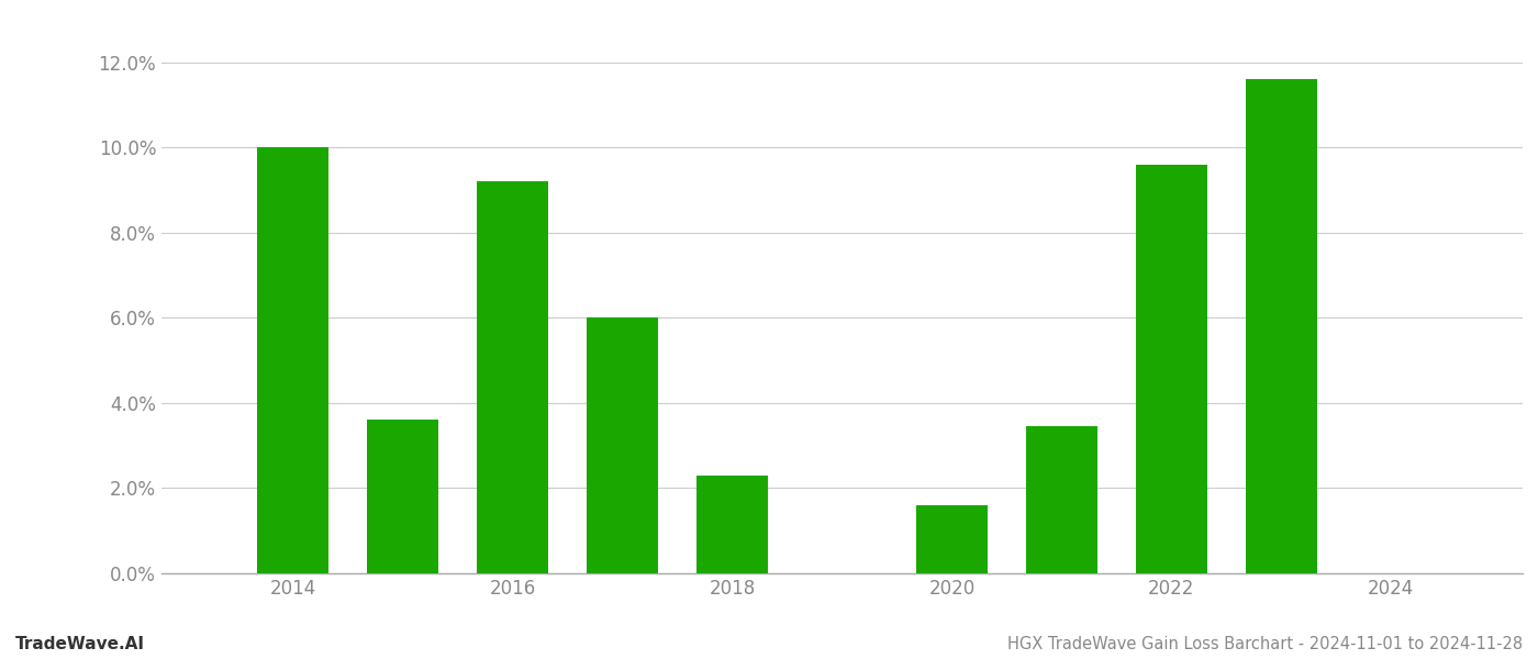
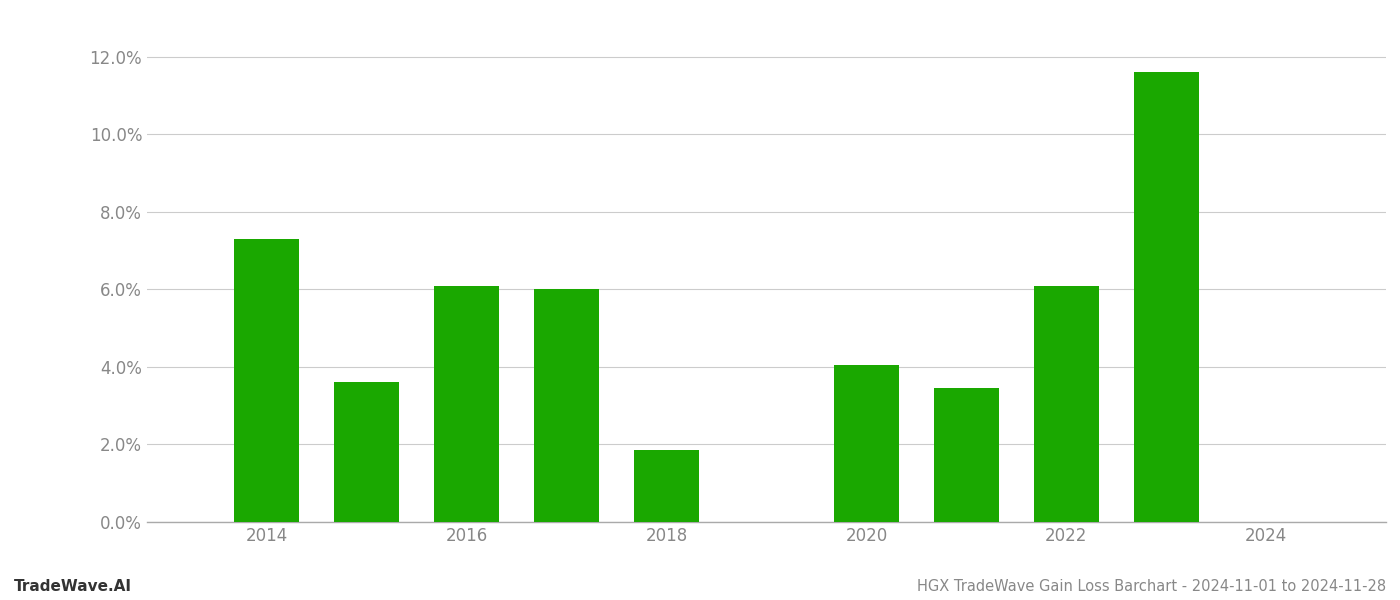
2014: 10.00% -> 7.30%
2016: 9.20% -> 6.10%
2018: 2.30% -> 1.85%
2020: 1.60% -> 4.05%
2022: 9.60% -> 6.10%
